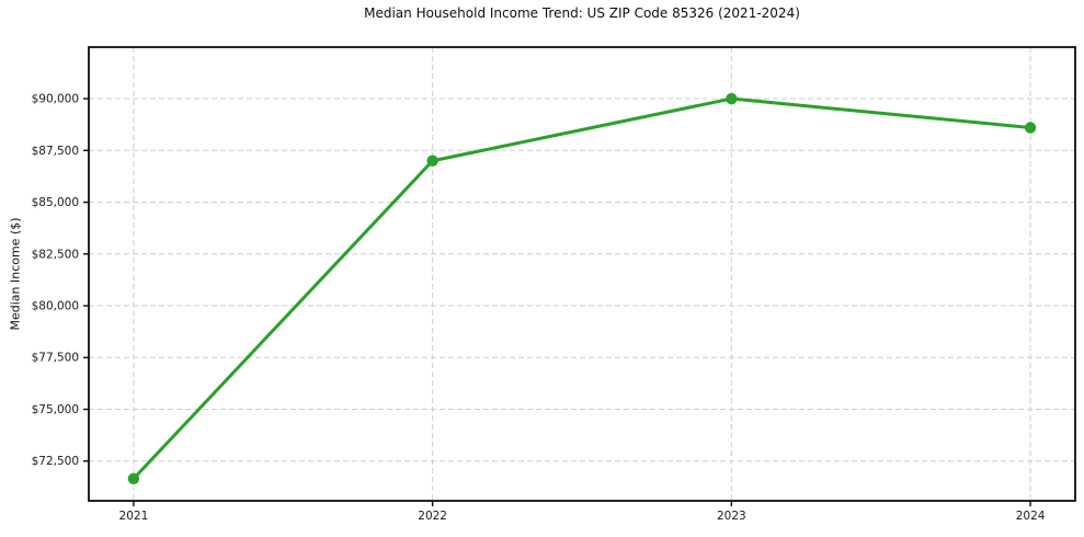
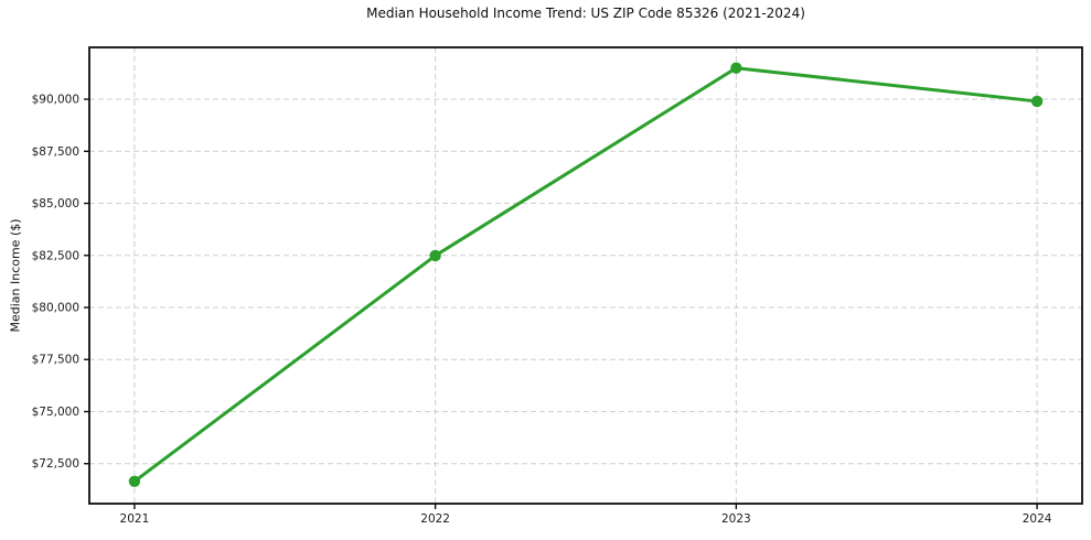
2022: $87000 -> $82500
2023: $90000 -> $91500
2024: $88600 -> $89900
